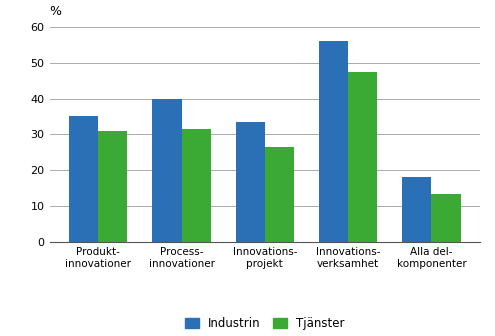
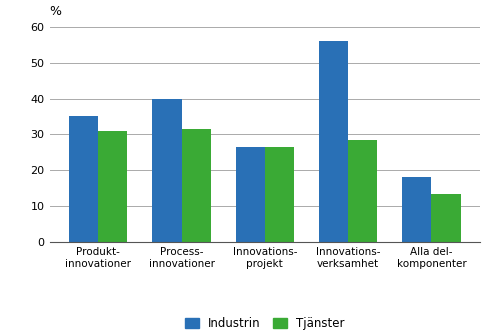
Industrin/Innovations- projekt: 33.5 -> 26.5
Tjänster/Innovations- verksamhet: 47.5 -> 28.5
